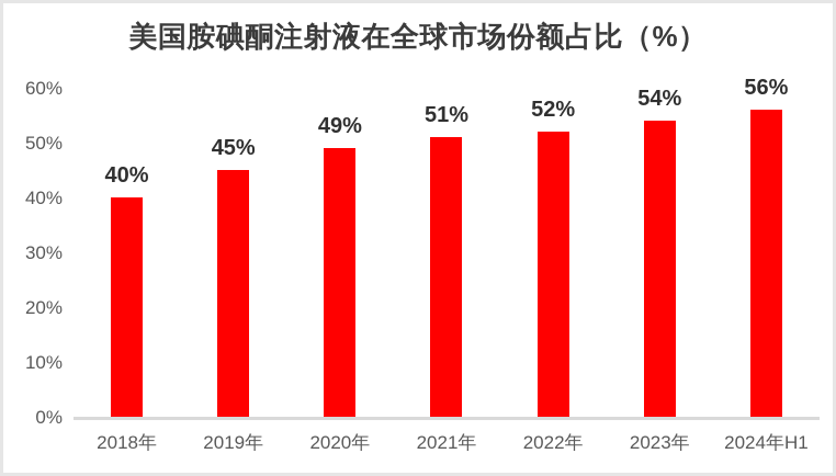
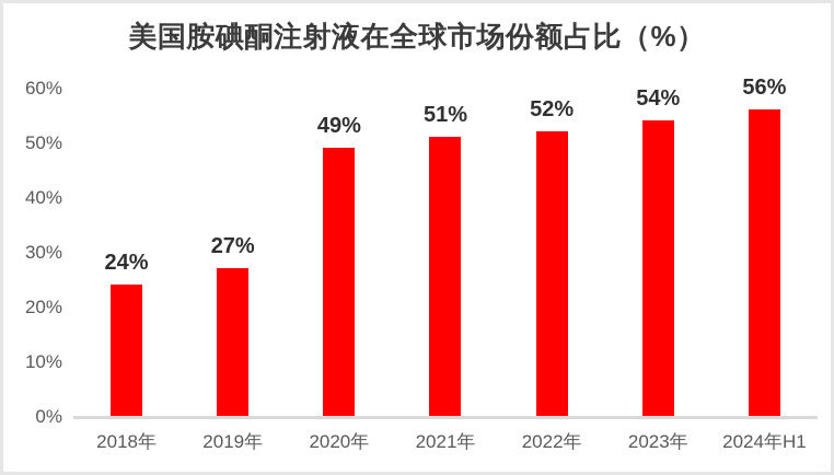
2018年: 40% -> 24%
2019年: 45% -> 27%
